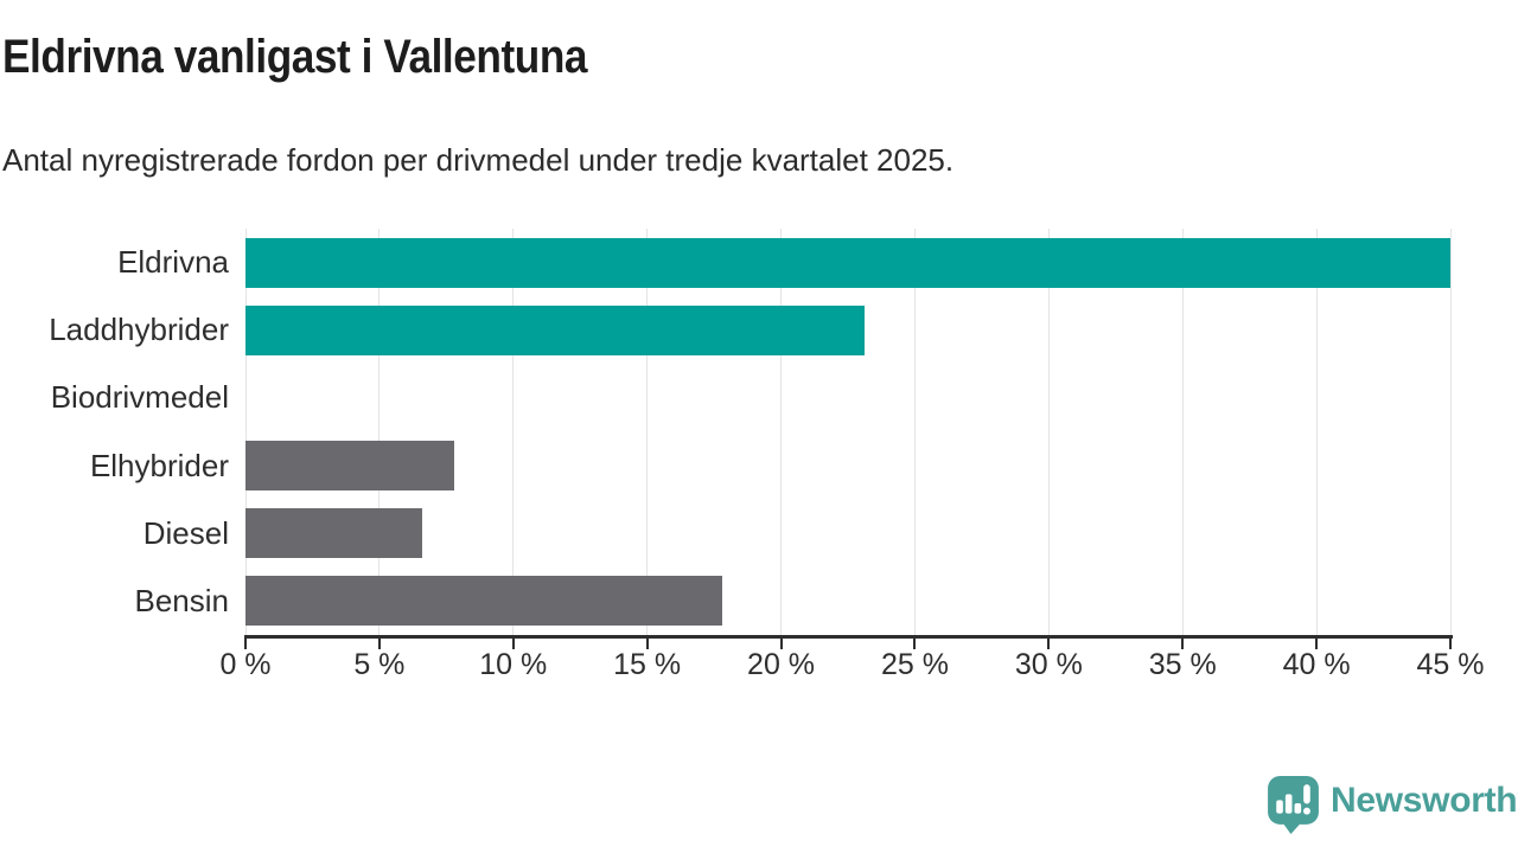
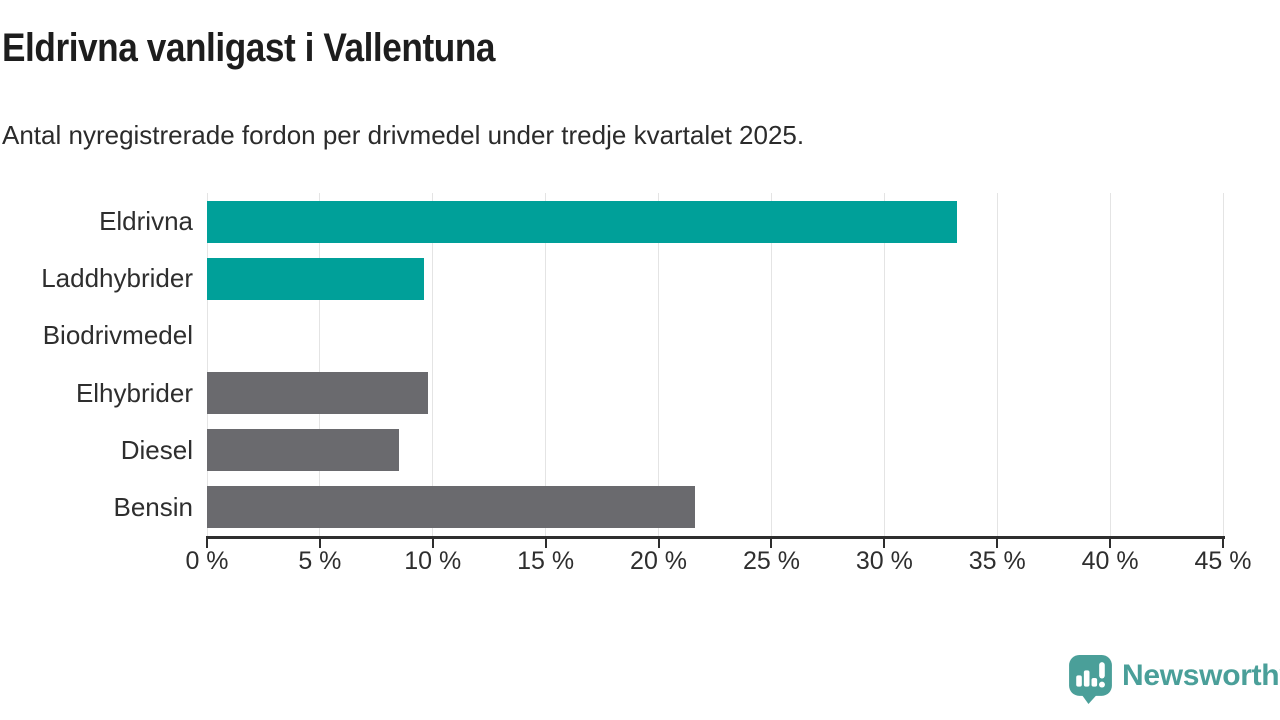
Eldrivna: 45.0% -> 33.2%
Laddhybrider: 23.1% -> 9.6%
Elhybrider: 7.8% -> 9.8%
Diesel: 6.6% -> 8.5%
Bensin: 17.8% -> 21.6%
